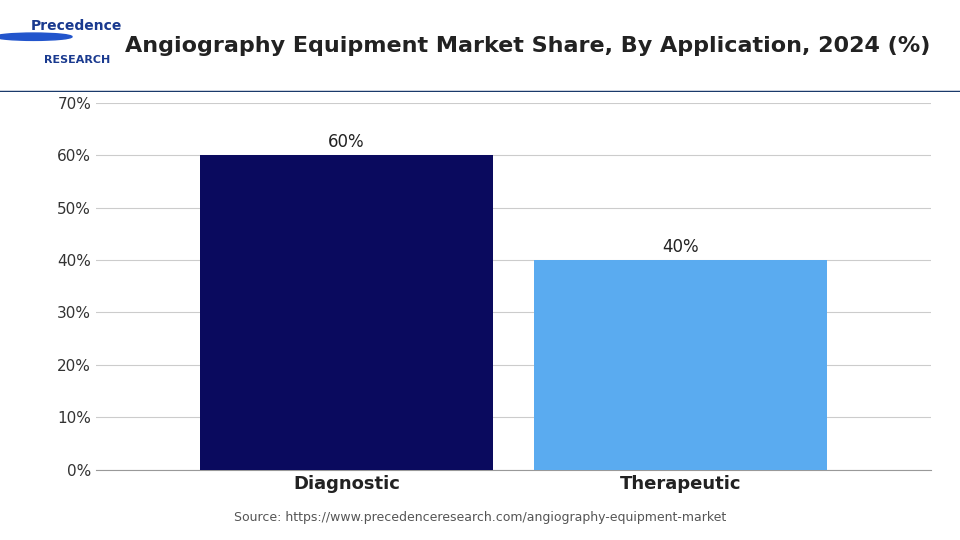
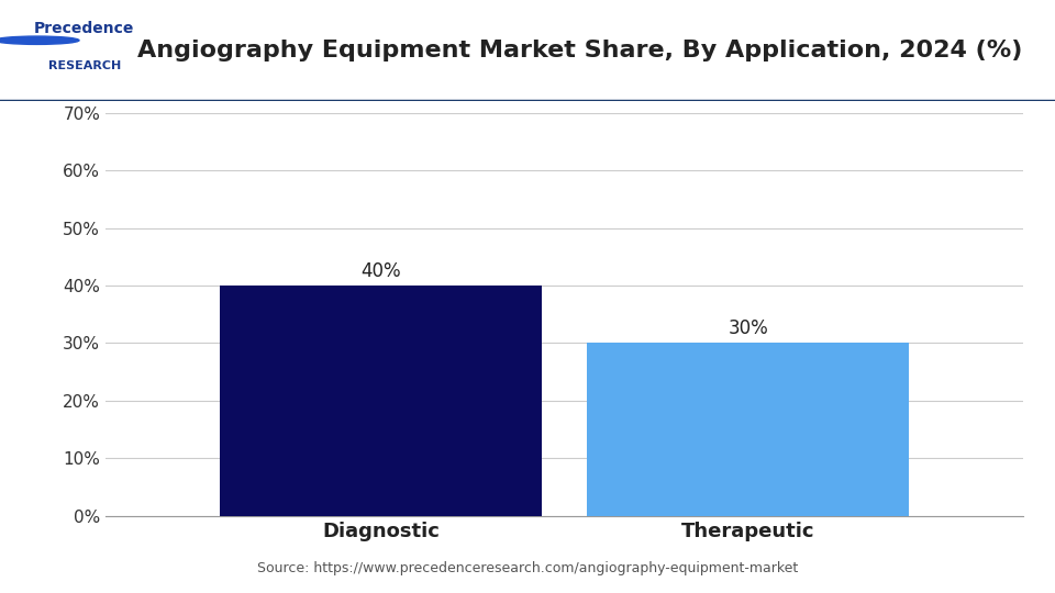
Diagnostic: 60% -> 40%
Therapeutic: 40% -> 30%
